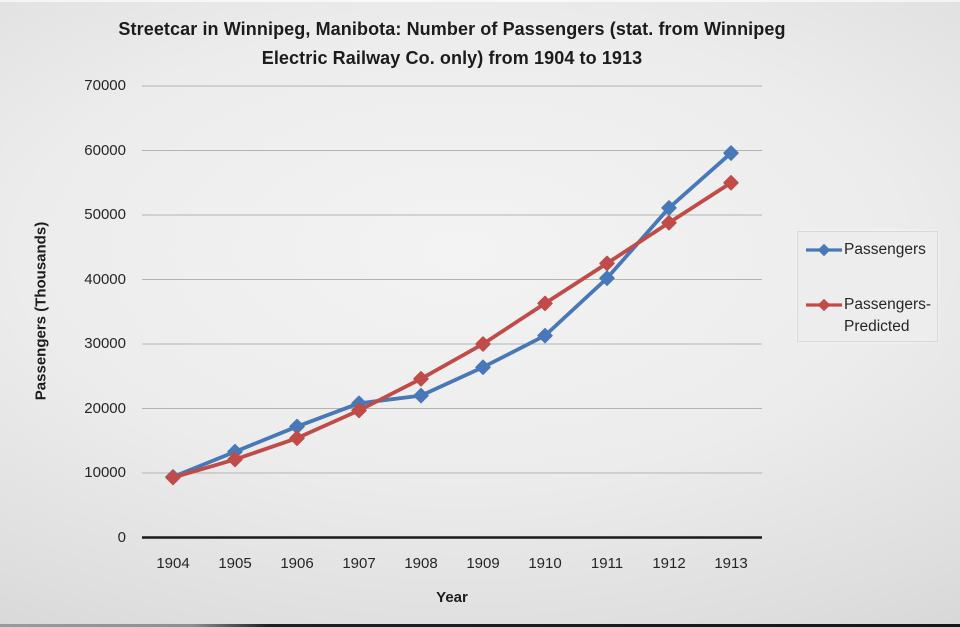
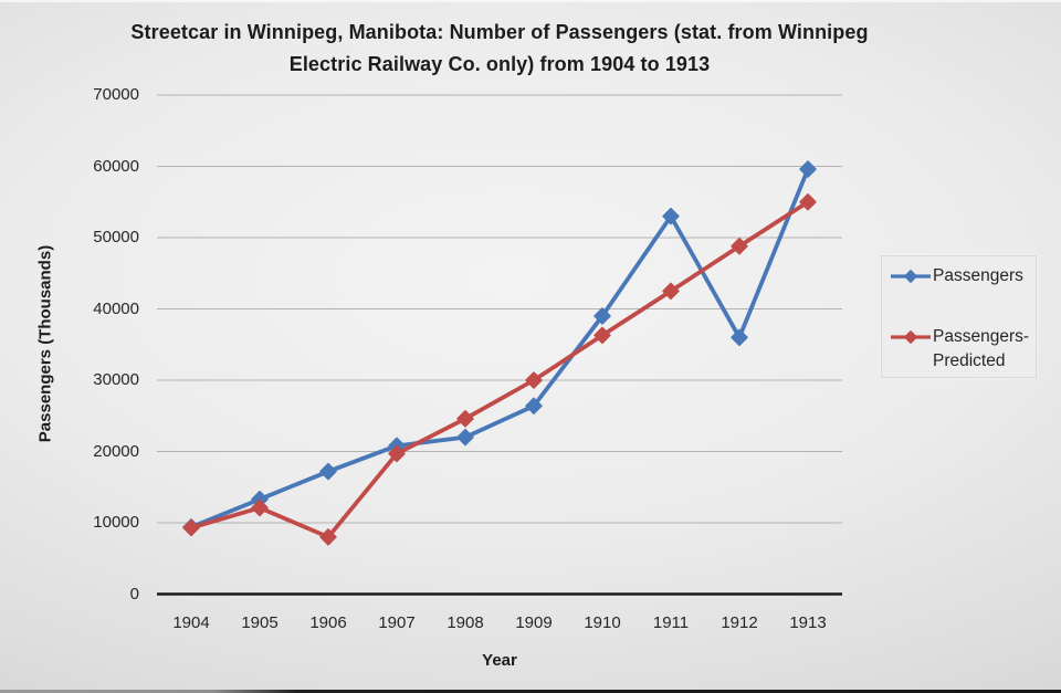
Passengers-Predicted/1906: 15000 -> 8000
Passengers/1910: 31000 -> 39000
Passengers/1911: 40000 -> 53000
Passengers/1912: 51000 -> 36000
